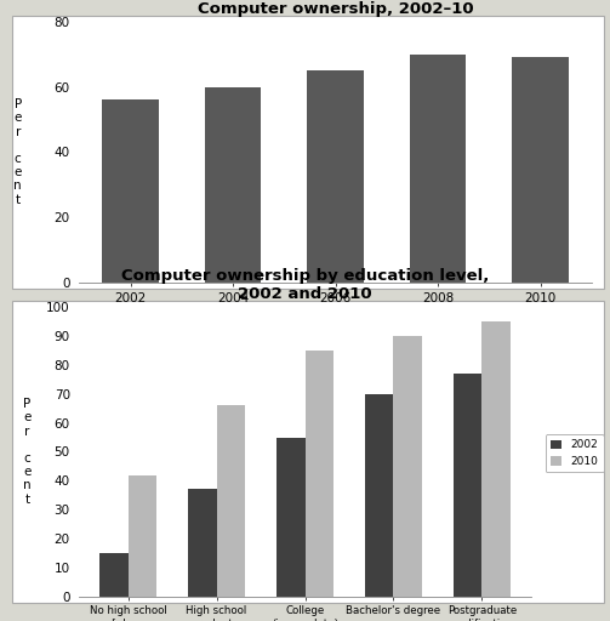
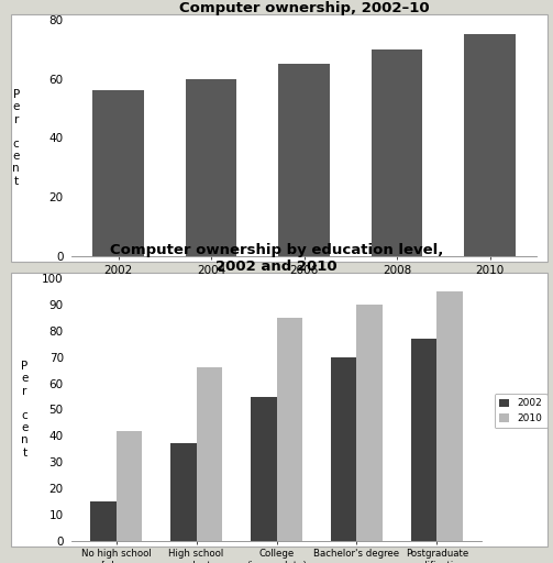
Computer ownership, 2002–10/2010: 69 -> 75
